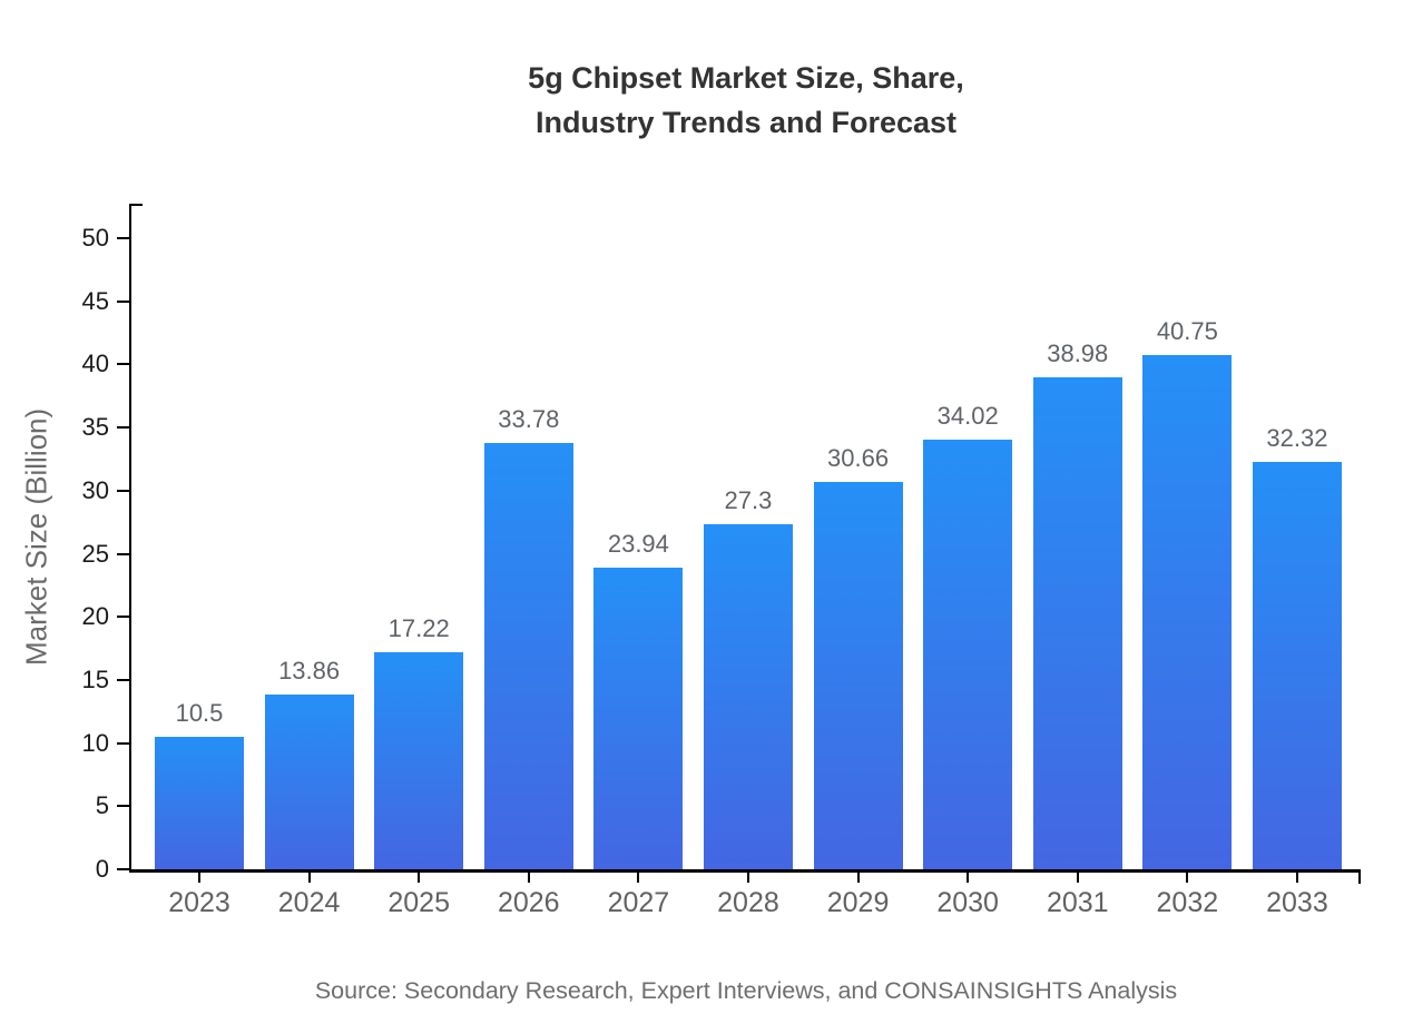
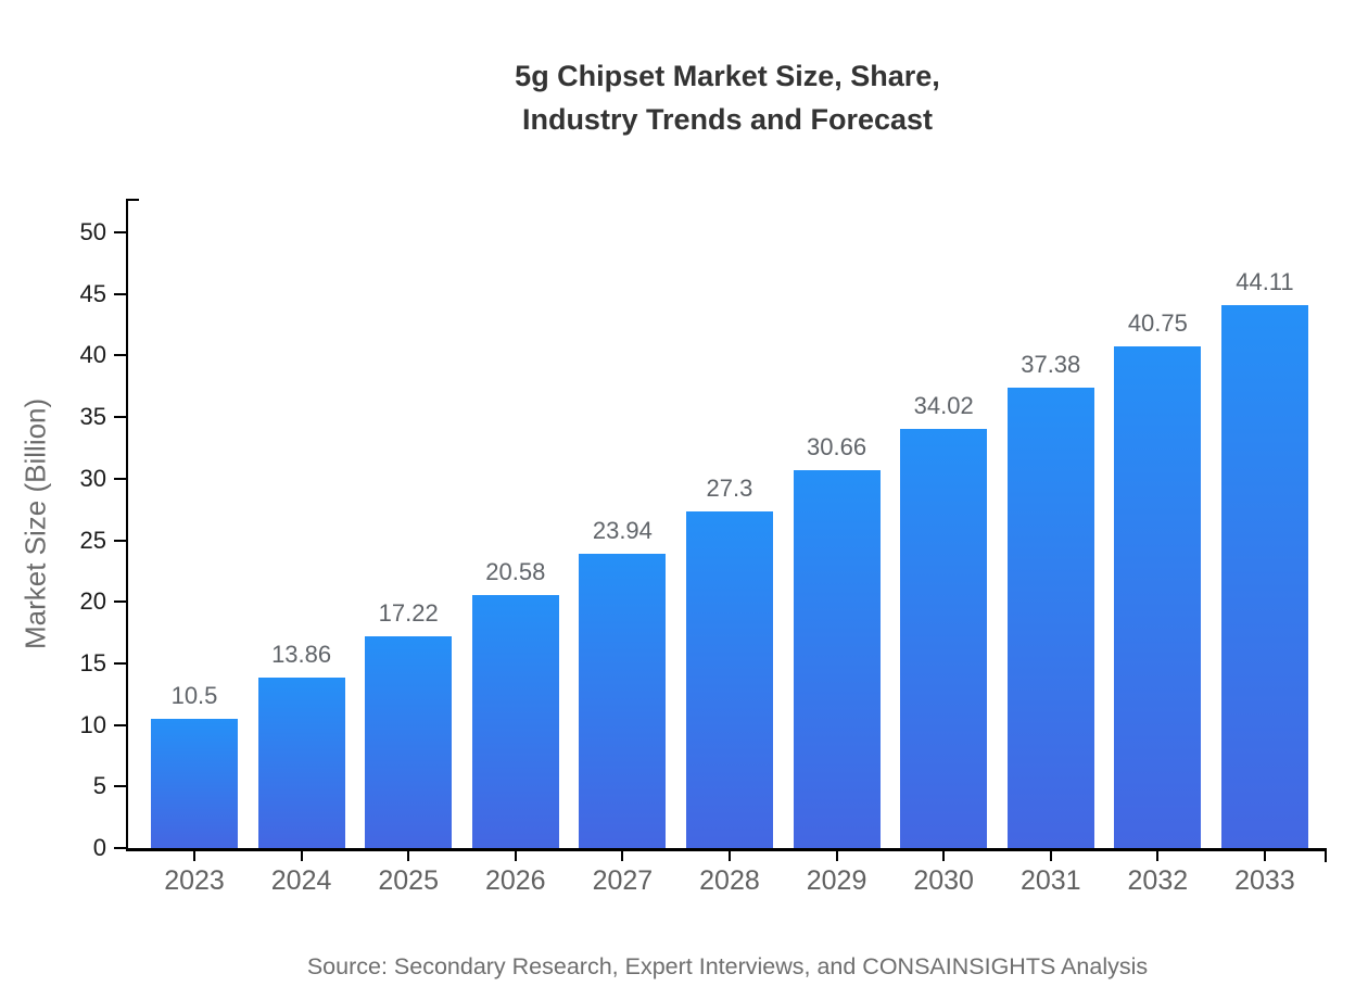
2026: 33.78 -> 20.58
2031: 38.98 -> 37.38
2033: 32.32 -> 44.11
